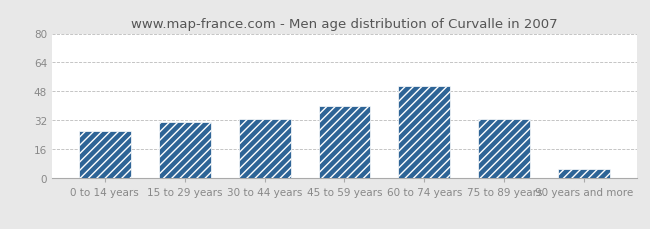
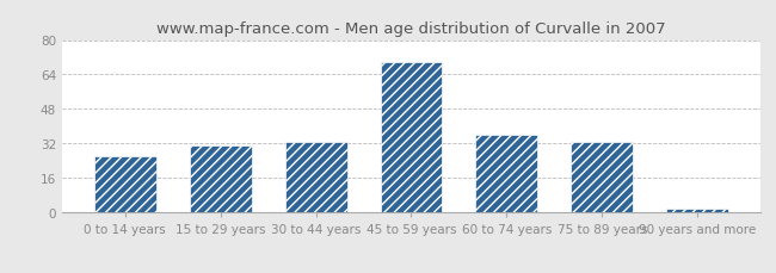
45 to 59 years: 40 -> 70
60 to 74 years: 51 -> 36
90 years and more: 5 -> 2
